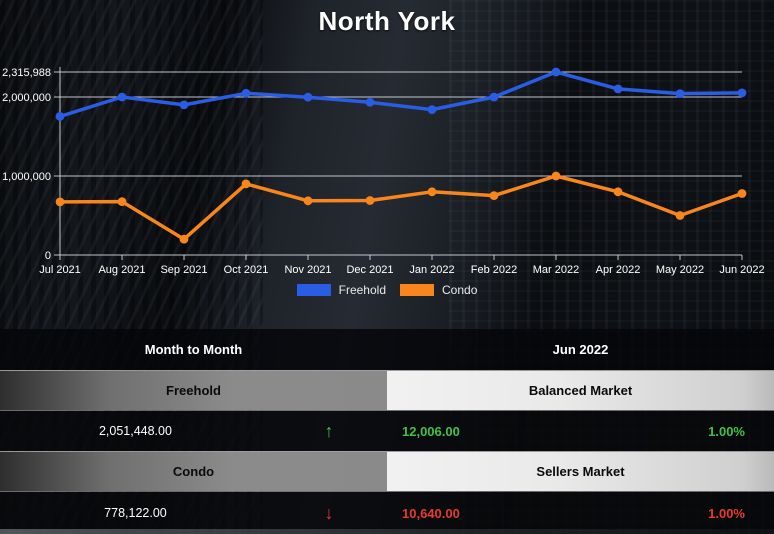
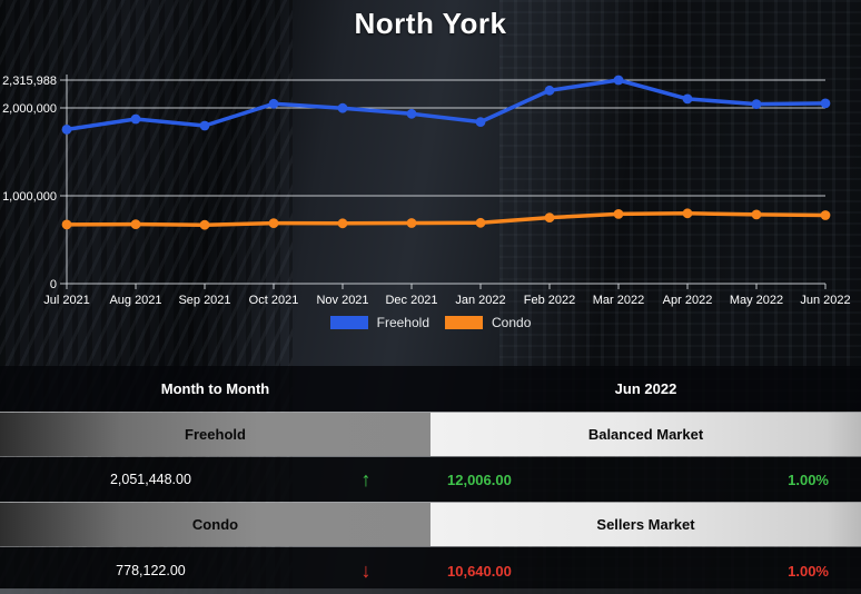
Freehold/Aug 2021: 2000000 -> 1900000
Freehold/Sep 2021: 1900000 -> 1800000
Condo/Sep 2021: 200000 -> 700000
Condo/Oct 2021: 900000 -> 700000
Condo/Jan 2022: 800000 -> 700000
Freehold/Feb 2022: 2000000 -> 2200000
Condo/Mar 2022: 1000000 -> 800000
Condo/May 2022: 500000 -> 800000
